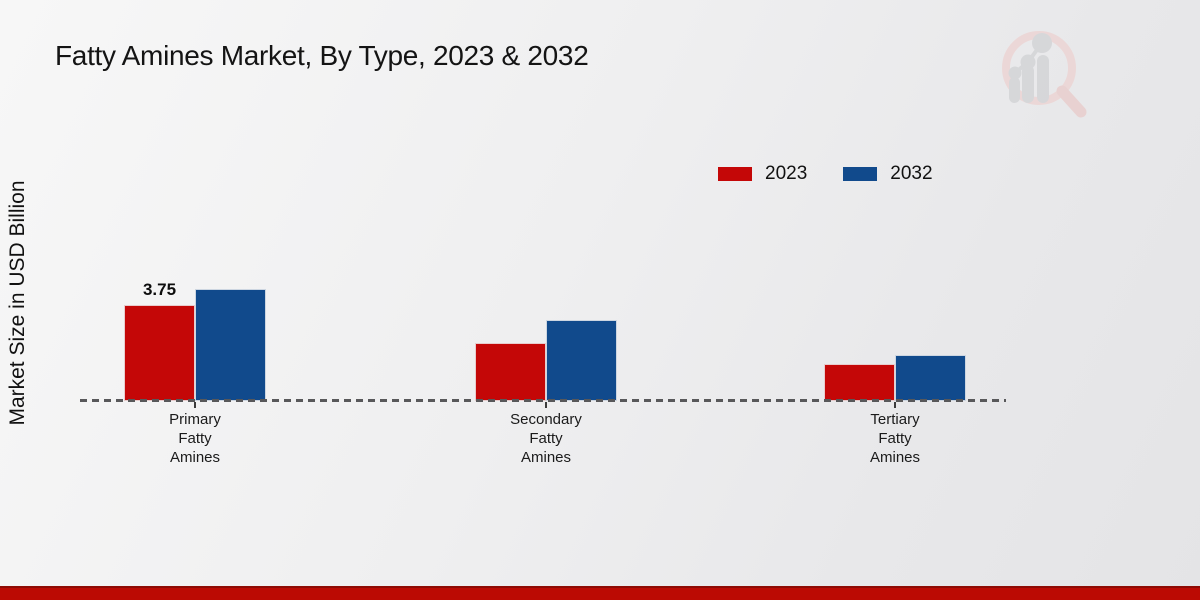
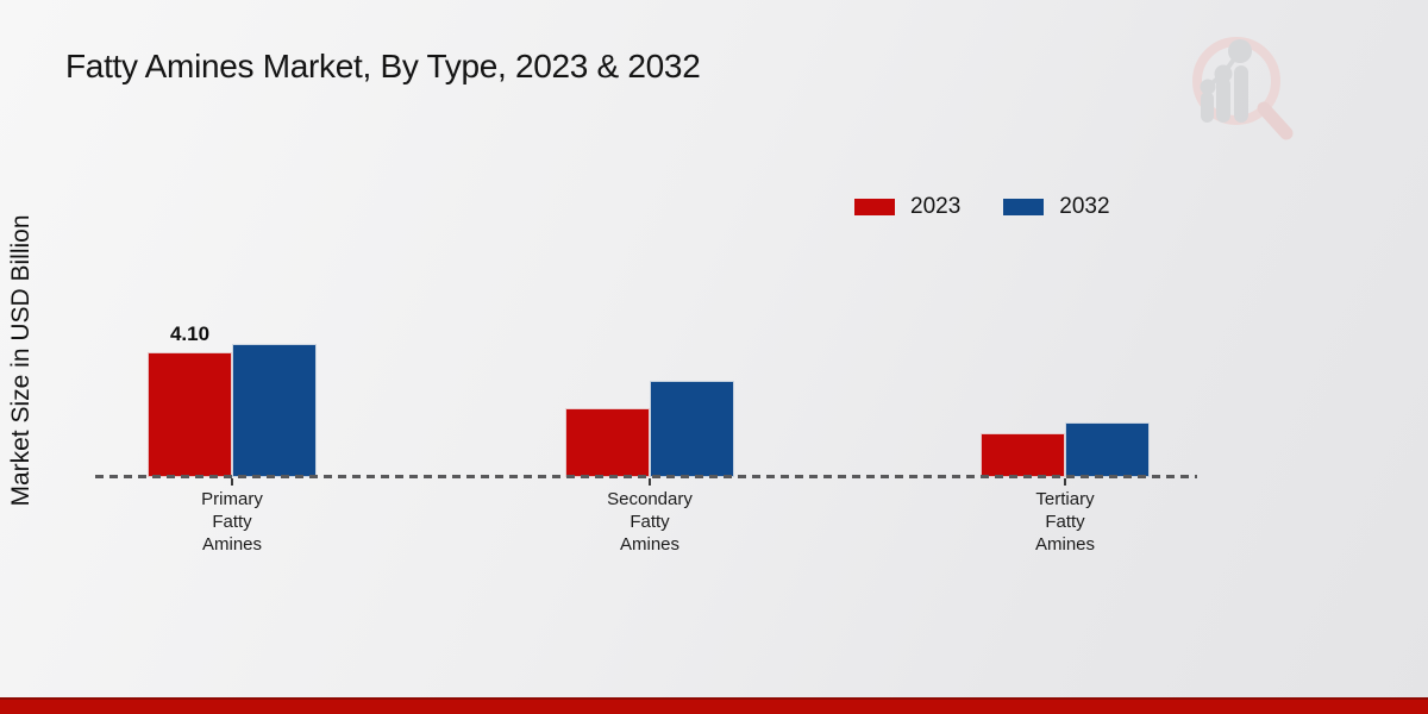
2023/Primary Fatty Amines: 3.75 -> 4.10
